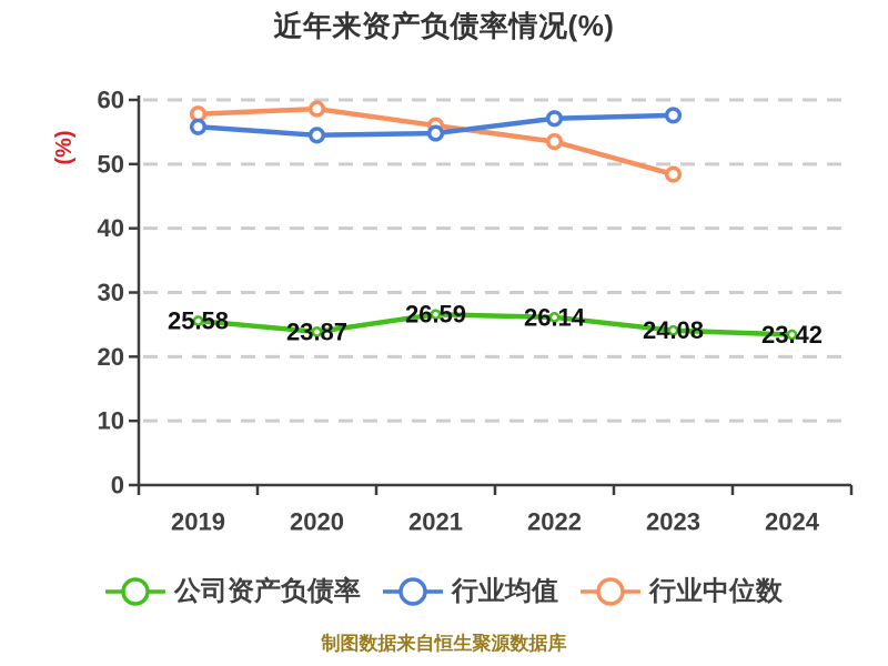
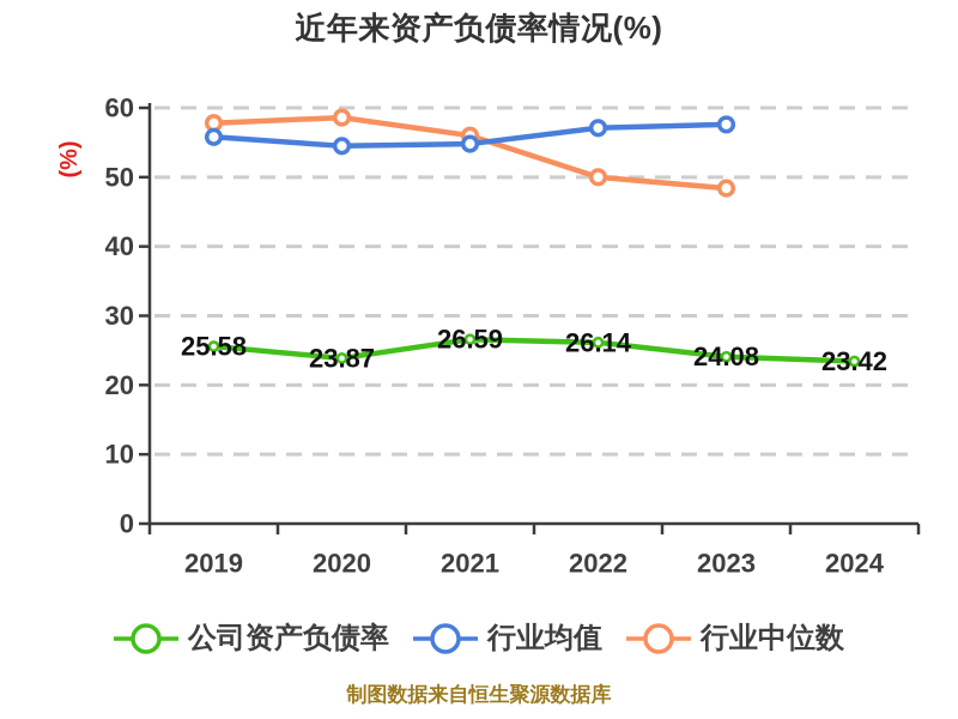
行业中位数/2022: 54 -> 50
